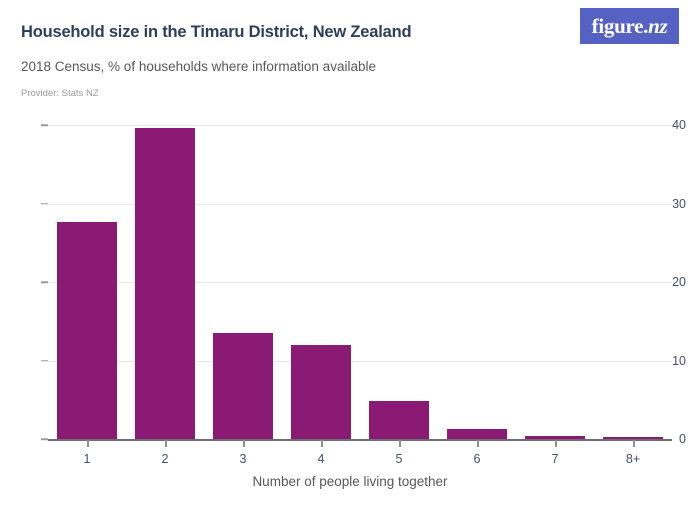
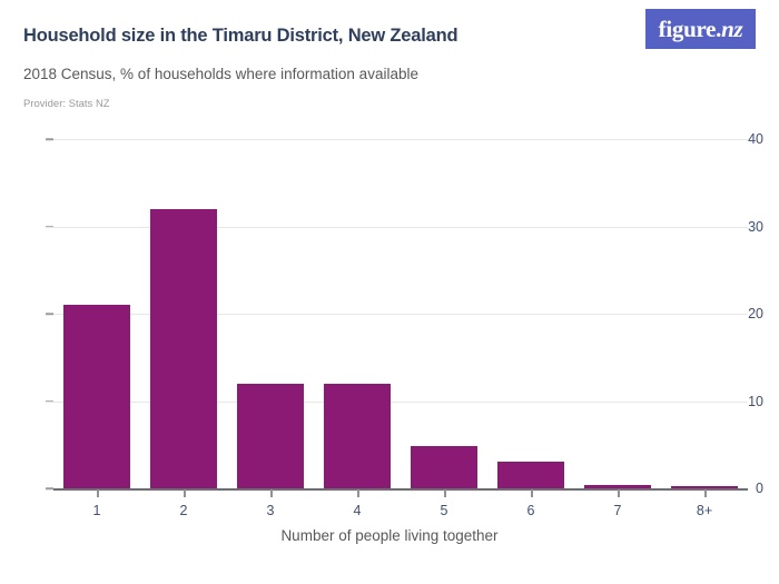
1: 28 -> 21
2: 40 -> 32
3: 14 -> 12
6: 1 -> 3
